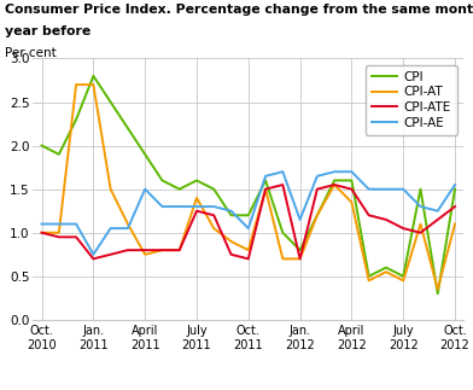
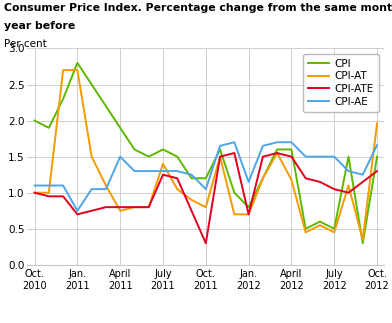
CPI-ATE/Oct. 2011: 0.70 -> 0.30
CPI-AT/April 2012: 1.35 -> 1.18
CPI-AT/Oct. 2012: 1.10 -> 1.96
CPI-AE/Oct. 2012: 1.55 -> 1.66
